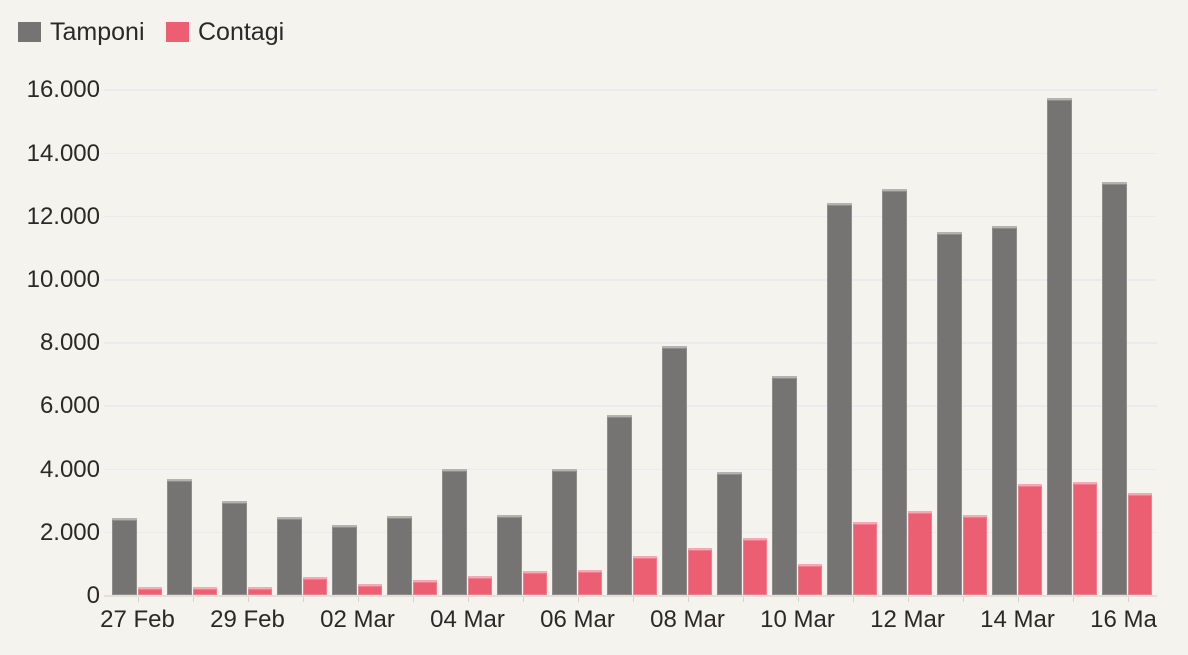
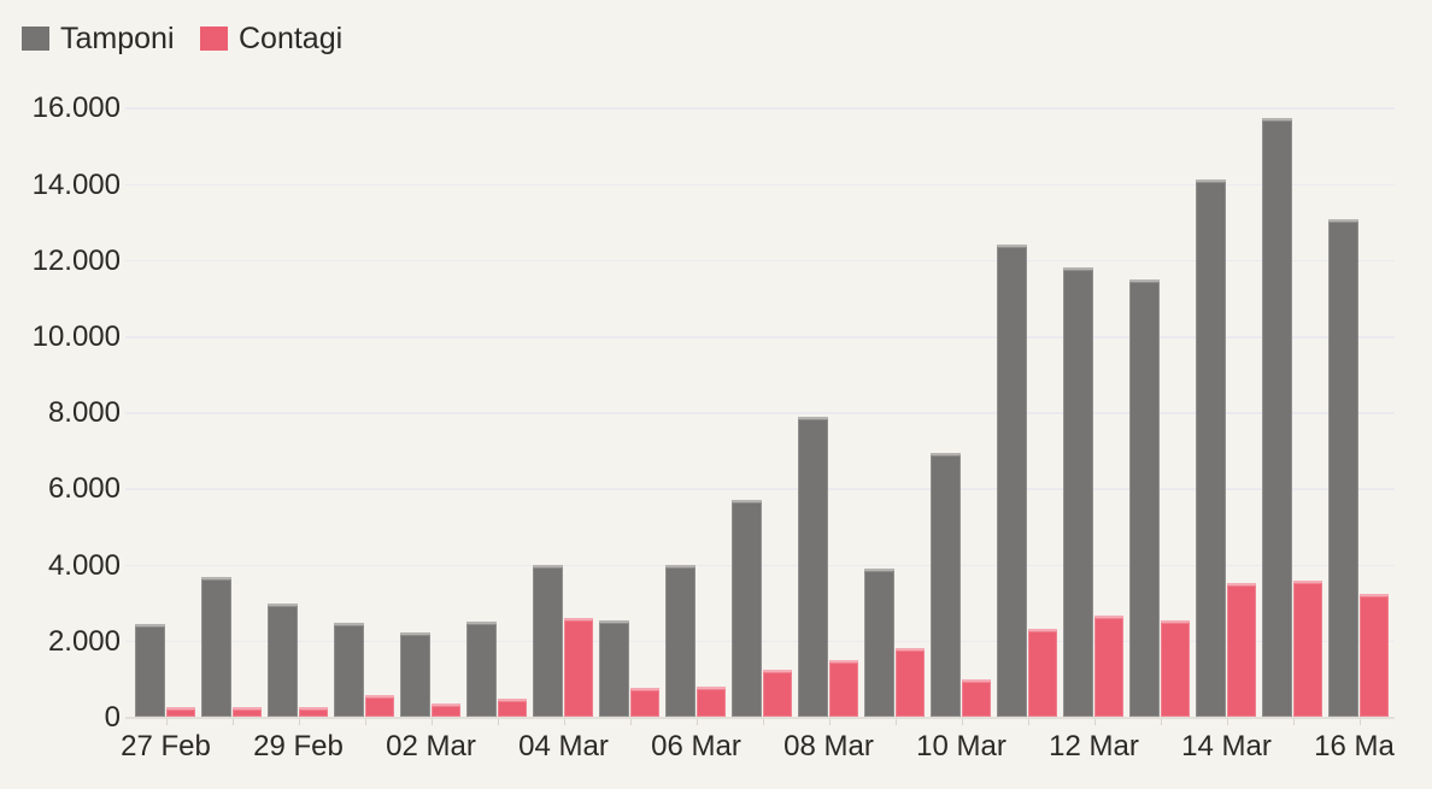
Contagi/04 Mar: 600 -> 2600
Tamponi/12 Mar: 12900 -> 11800
Tamponi/14 Mar: 11700 -> 14100
